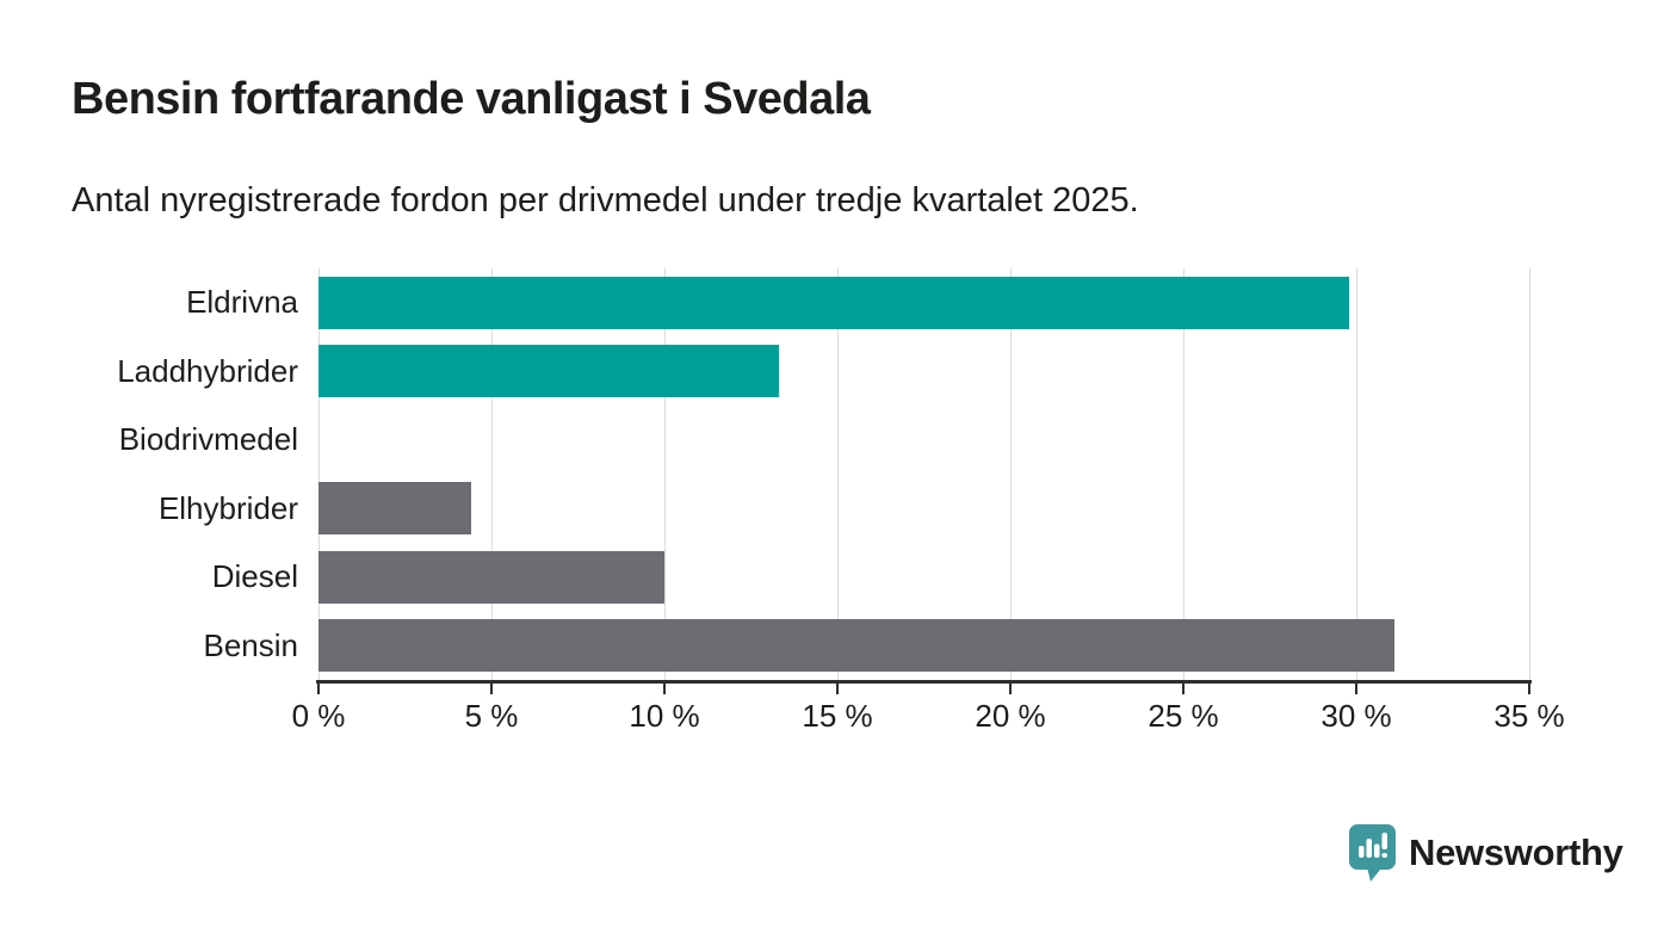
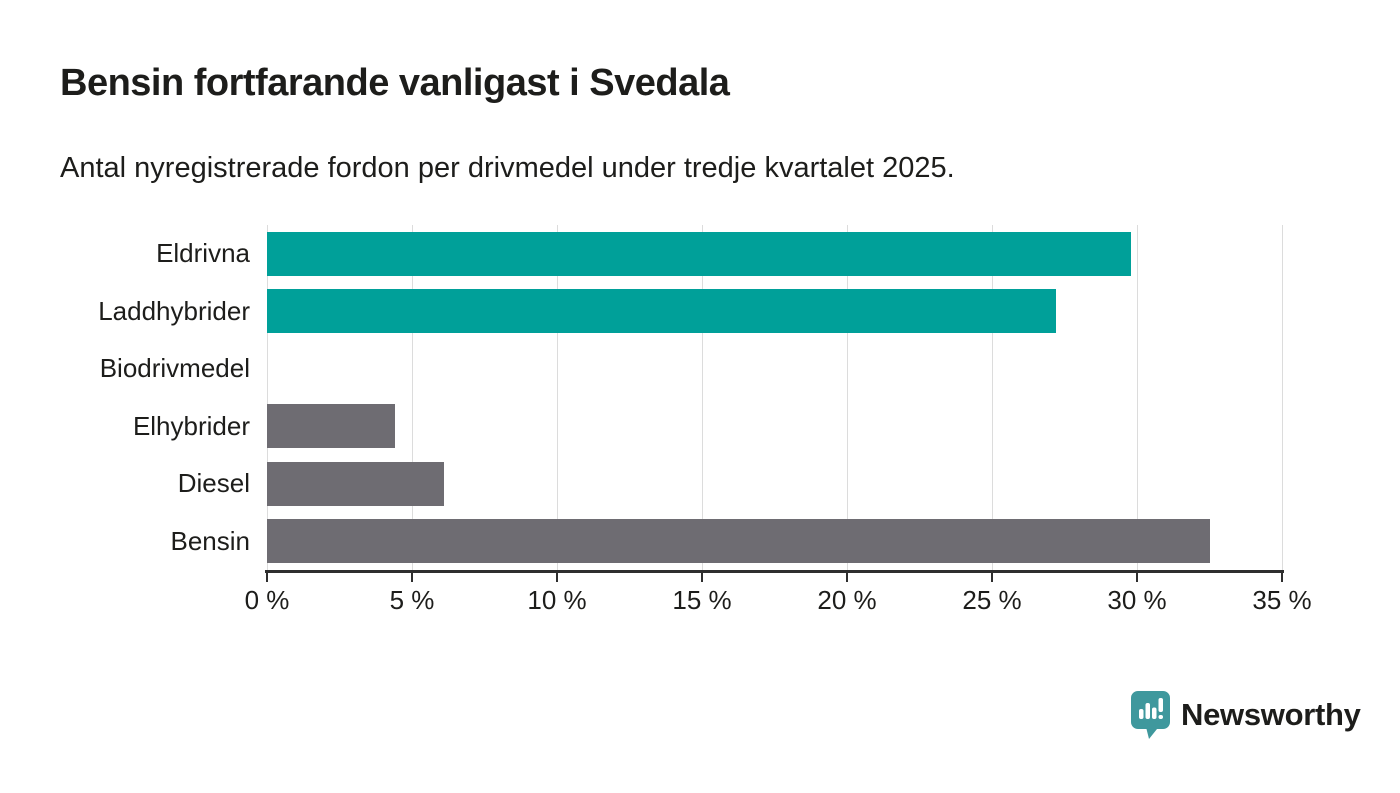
Laddhybrider: 13.3% -> 27.2%
Diesel: 10.0% -> 6.1%
Bensin: 31.1% -> 32.5%
